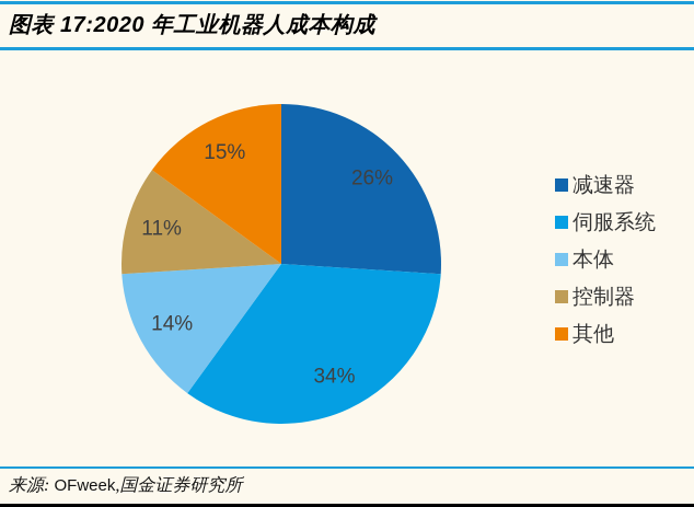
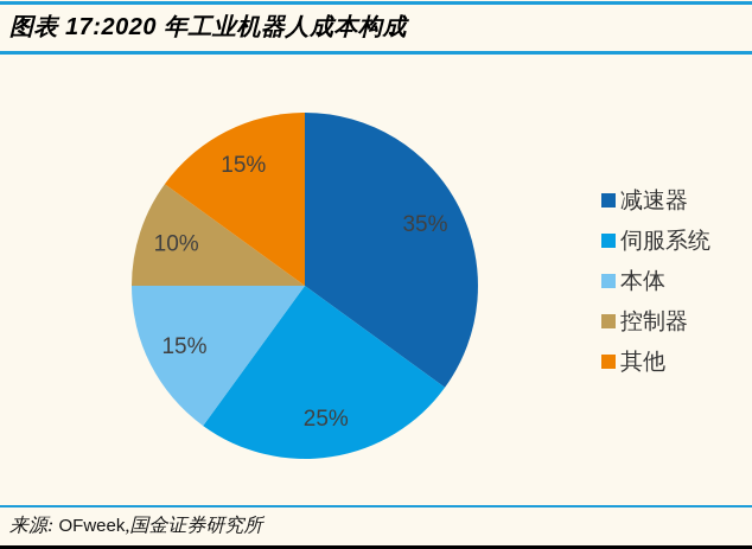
减速器: 26% -> 35%
伺服系统: 34% -> 25%
本体: 14% -> 15%
控制器: 11% -> 10%
